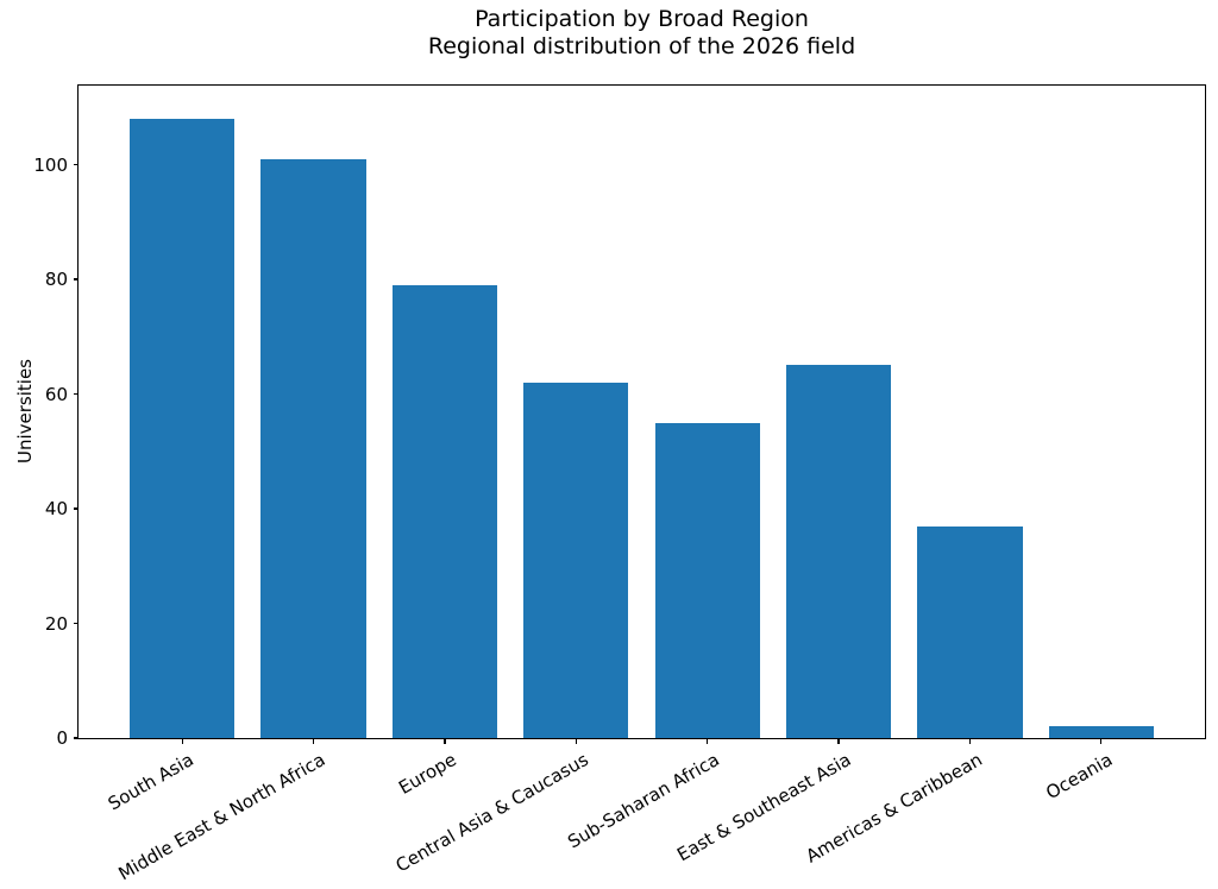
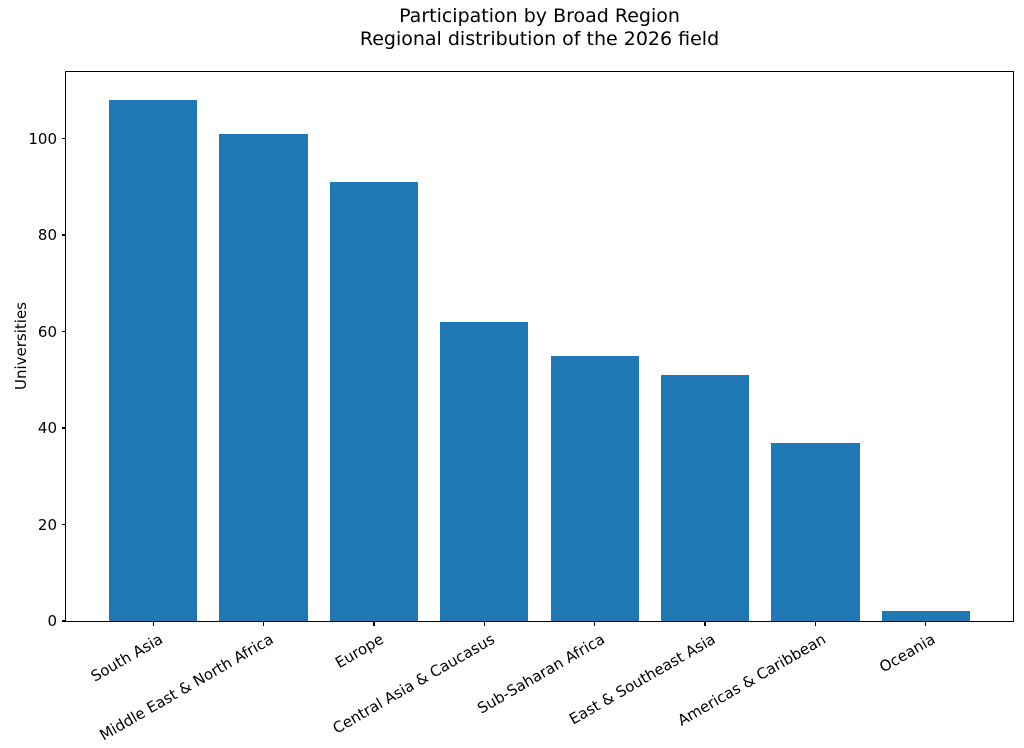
Europe: 79 -> 91
East & Southeast Asia: 65 -> 51
